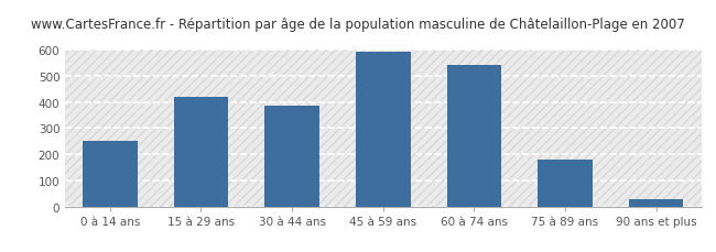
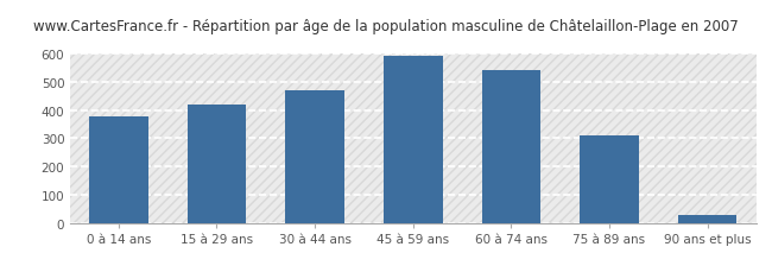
0 à 14 ans: 250 -> 375
30 à 44 ans: 385 -> 470
75 à 89 ans: 180 -> 310
